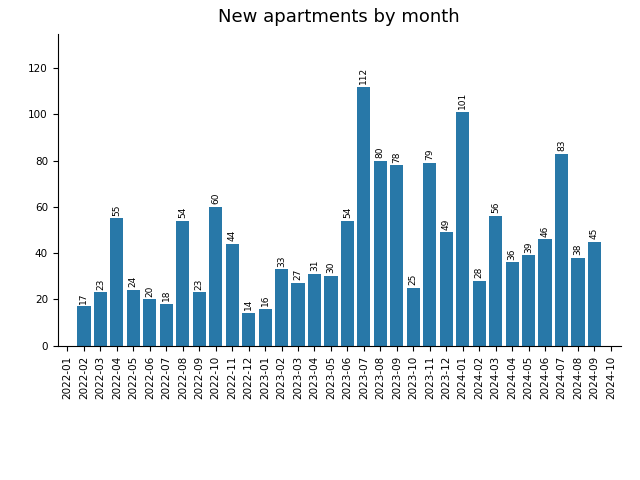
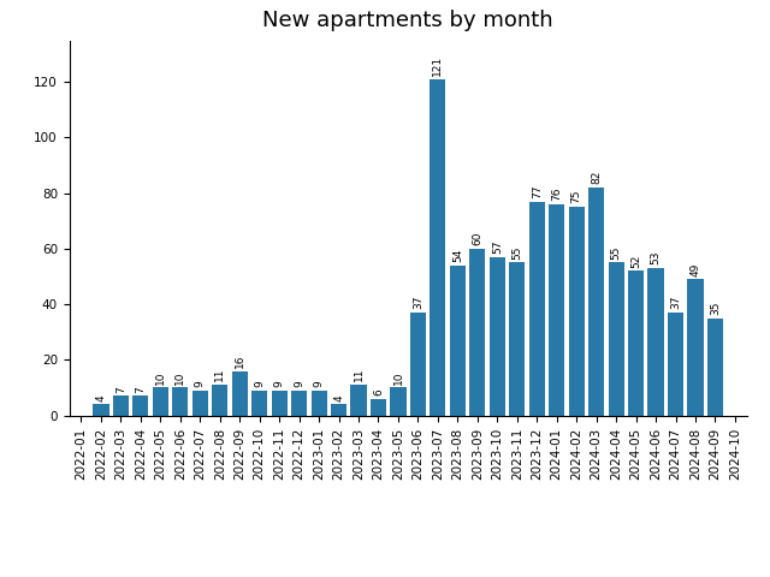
2022-02: 17 -> 4
2022-03: 23 -> 7
2022-04: 55 -> 7
2022-05: 24 -> 10
2022-06: 20 -> 10
2022-07: 18 -> 9
2022-08: 54 -> 11
2022-09: 23 -> 16
2022-10: 60 -> 9
2022-11: 44 -> 9
2022-12: 14 -> 9
2023-01: 16 -> 9
2023-02: 33 -> 4
2023-03: 27 -> 11
2023-04: 31 -> 6
2023-05: 30 -> 10
2023-06: 54 -> 37
2023-07: 112 -> 121
2023-08: 80 -> 54
2023-09: 78 -> 60
2023-10: 25 -> 57
2023-11: 79 -> 55
2023-12: 49 -> 77
2024-01: 101 -> 76
2024-02: 28 -> 75
2024-03: 56 -> 82
2024-04: 36 -> 55
2024-05: 39 -> 52
2024-06: 46 -> 53
2024-07: 83 -> 37
2024-08: 38 -> 49
2024-09: 45 -> 35
